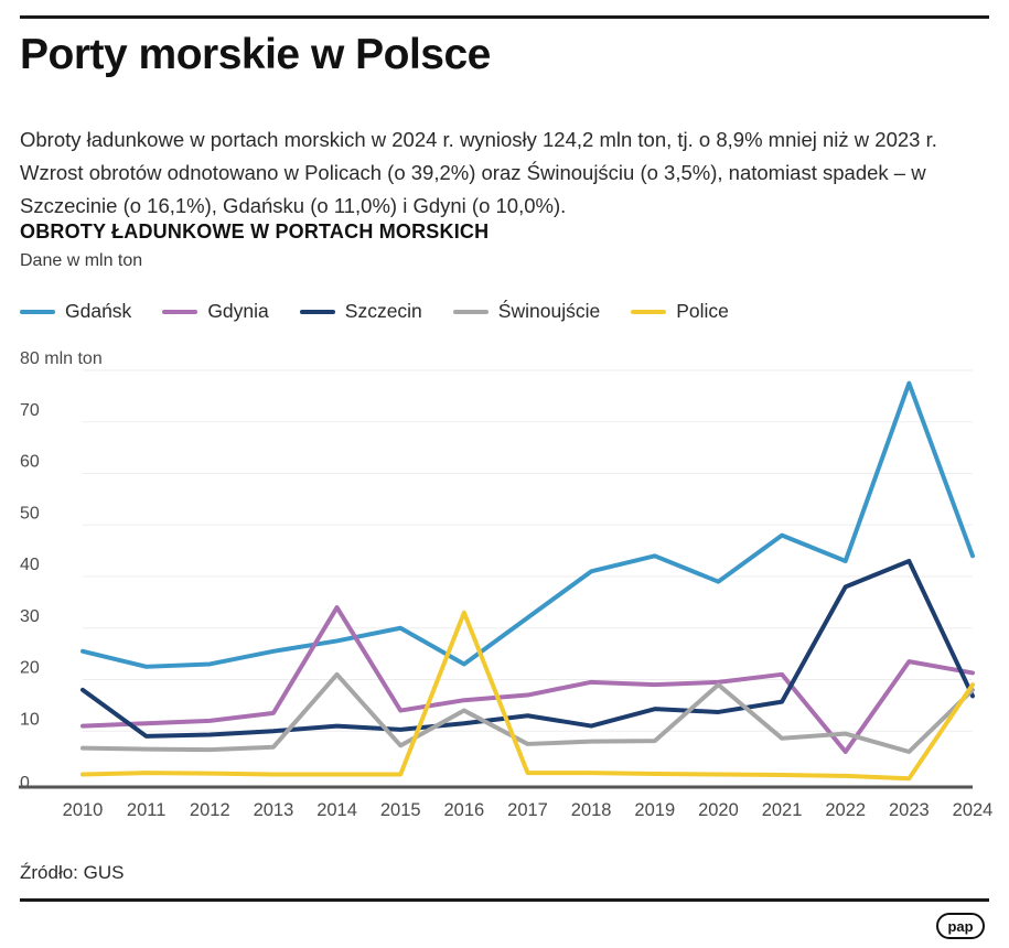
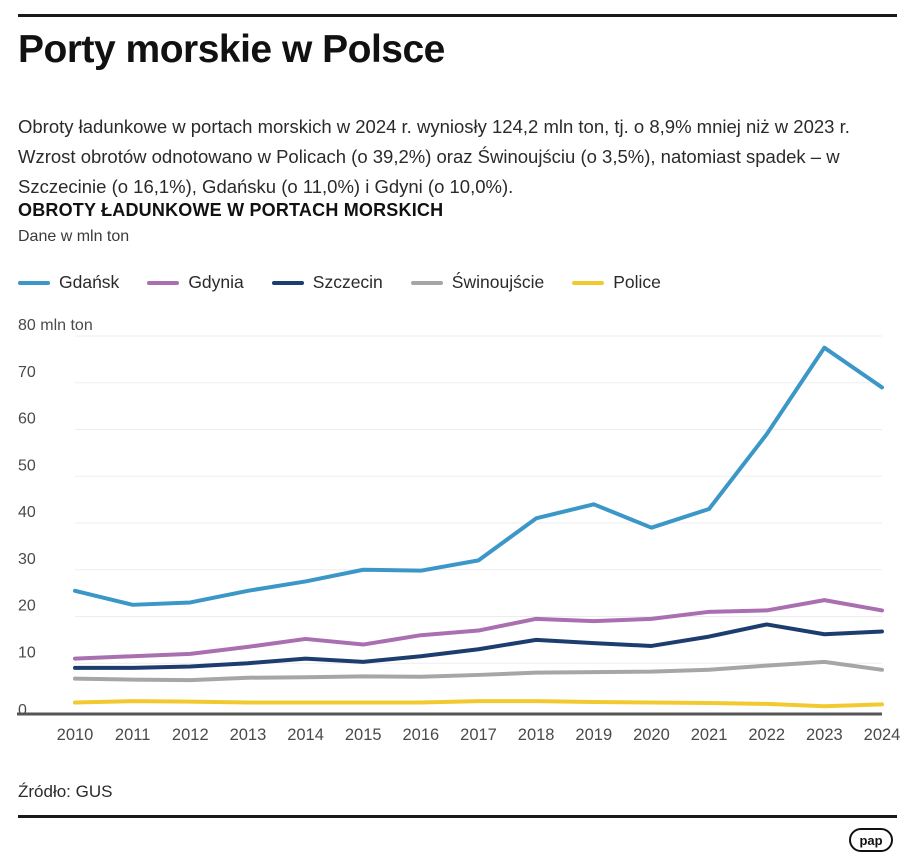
Szczecin/2010: 18 -> 9
Gdynia/2014: 34 -> 15
Świnoujście/2014: 21 -> 7
Gdańsk/2016: 23 -> 30
Świnoujście/2016: 14 -> 7
Police/2016: 33 -> 2
Szczecin/2018: 11 -> 15
Świnoujście/2020: 19 -> 8
Gdańsk/2021: 48 -> 43
Gdańsk/2022: 43 -> 59
Gdynia/2022: 6 -> 21
Szczecin/2022: 38 -> 18
Szczecin/2023: 43 -> 16
Świnoujście/2023: 6 -> 10
Gdańsk/2024: 44 -> 69
Świnoujście/2024: 18 -> 9
Police/2024: 19 -> 1
